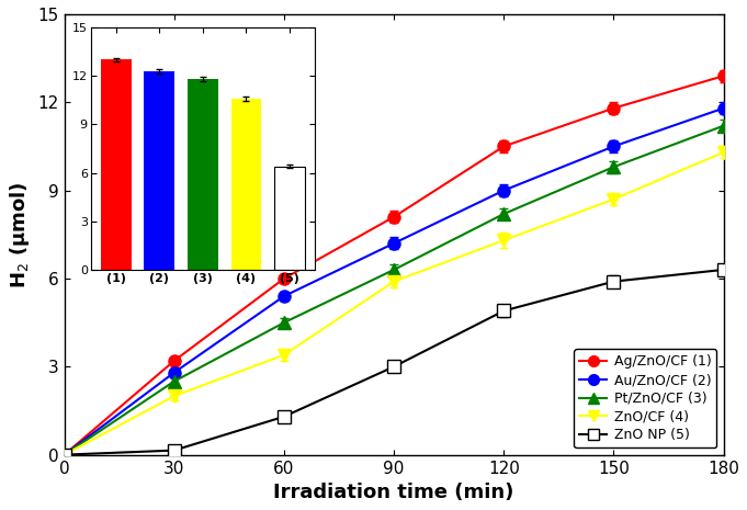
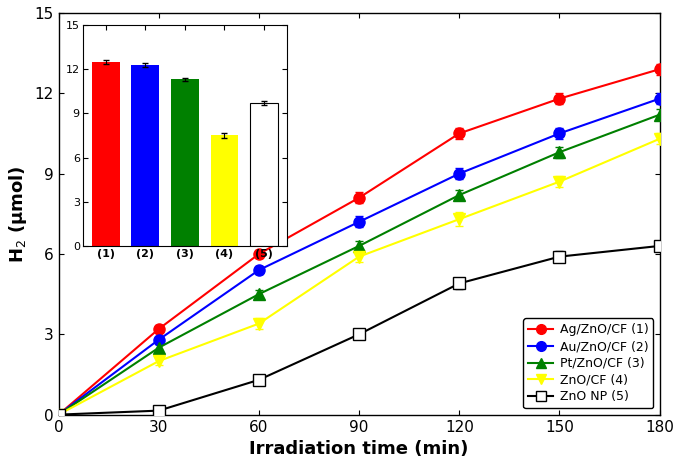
(1): 13.0 -> 12.5
(3): 11.8 -> 11.3
(4): 10.6 -> 7.5
(5): 6.4 -> 9.7
